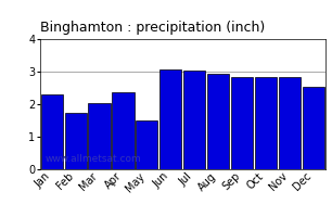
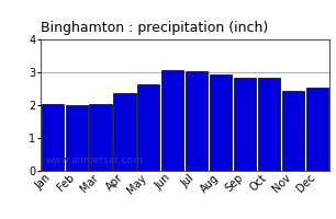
Jan: 2.30 -> 2.05
Feb: 1.75 -> 2.00
May: 1.50 -> 2.65
Nov: 2.85 -> 2.45
